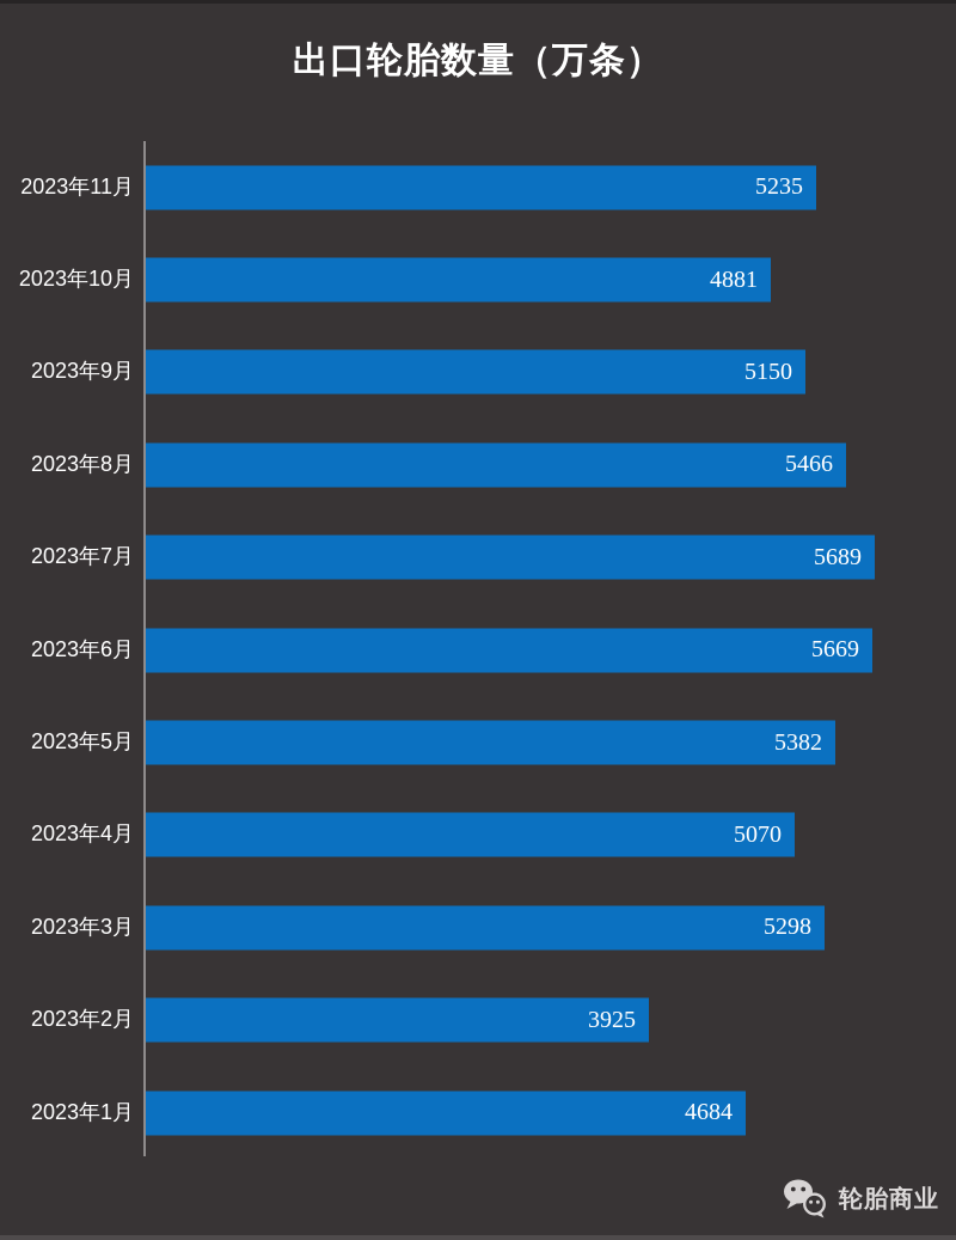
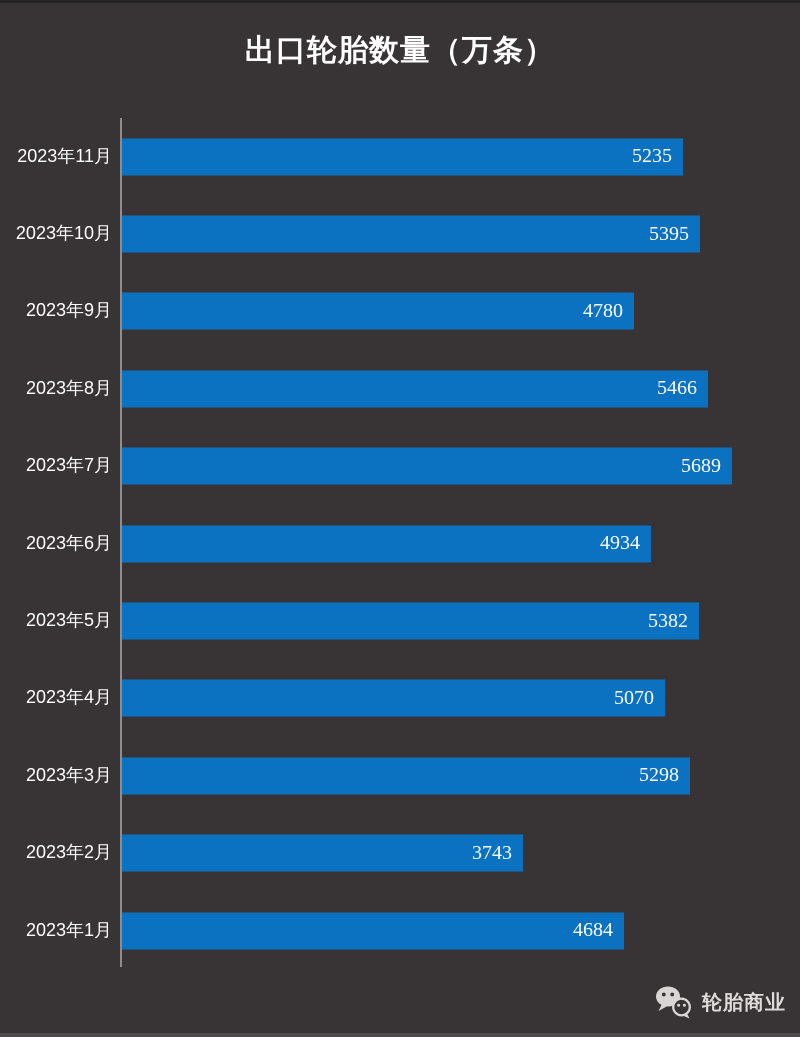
2023年10月: 4881 -> 5395
2023年9月: 5150 -> 4780
2023年6月: 5669 -> 4934
2023年2月: 3925 -> 3743
